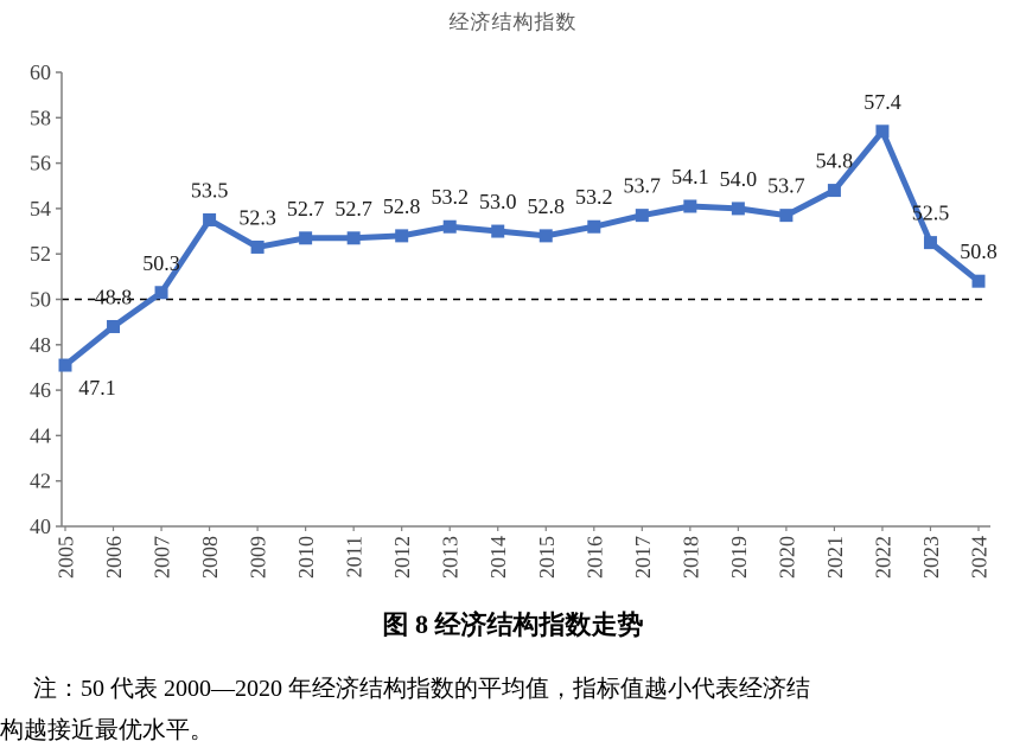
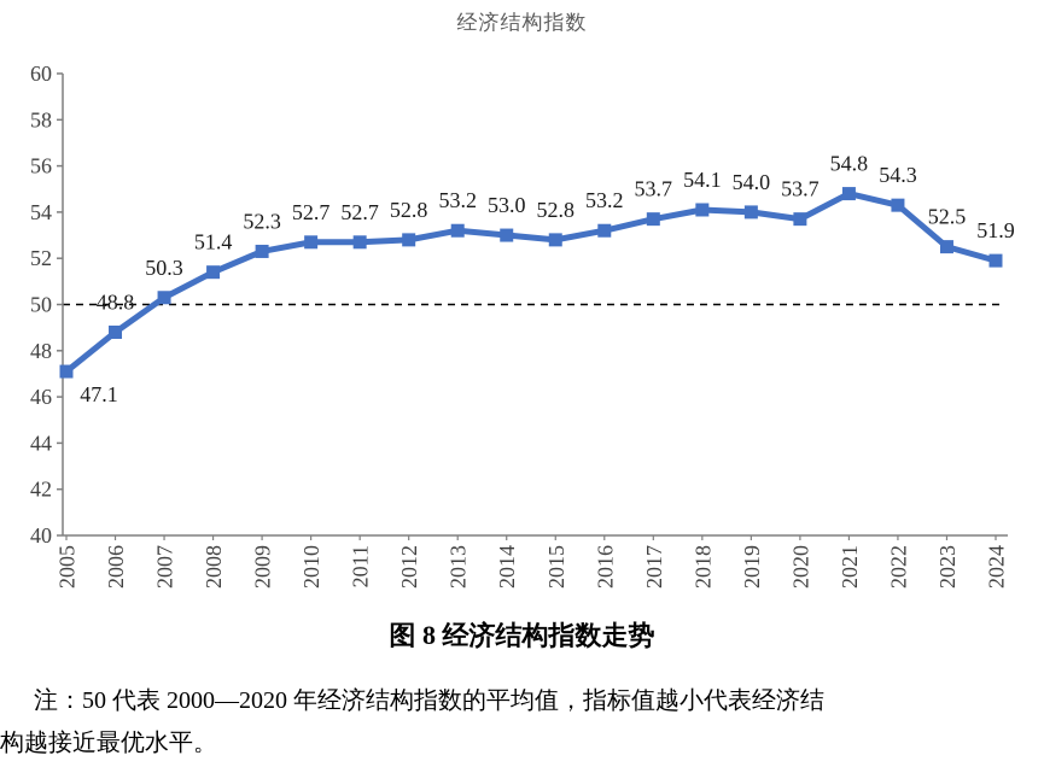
2008: 53.5 -> 51.4
2022: 57.4 -> 54.3
2024: 50.8 -> 51.9
